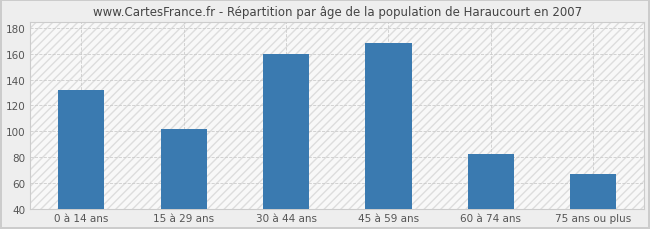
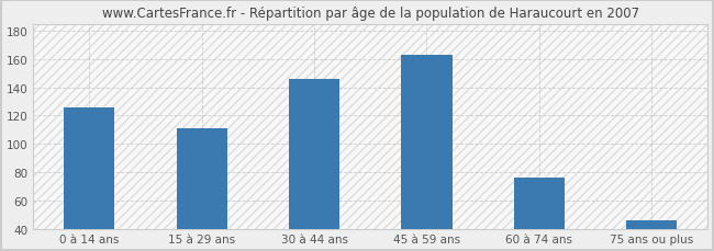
0 à 14 ans: 132 -> 126
15 à 29 ans: 102 -> 111
30 à 44 ans: 160 -> 146
45 à 59 ans: 168 -> 163
60 à 74 ans: 82 -> 76
75 ans ou plus: 67 -> 46
